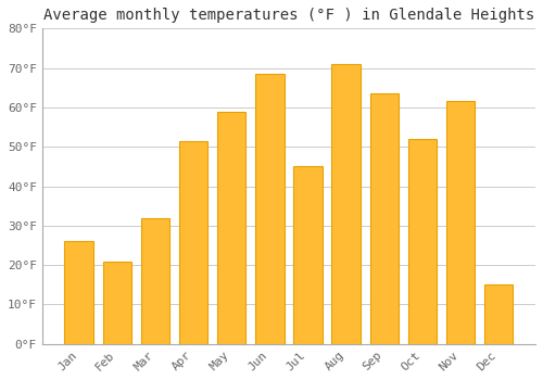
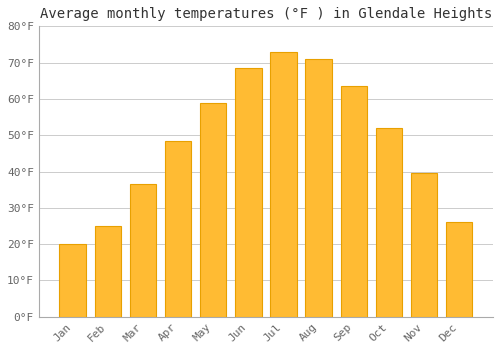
Jan: 26.0°F -> 20.0°F
Feb: 21.0°F -> 25.0°F
Mar: 32.0°F -> 36.5°F
Apr: 51.5°F -> 48.5°F
Jul: 45.0°F -> 73.0°F
Nov: 61.5°F -> 39.5°F
Dec: 15.0°F -> 26.0°F
